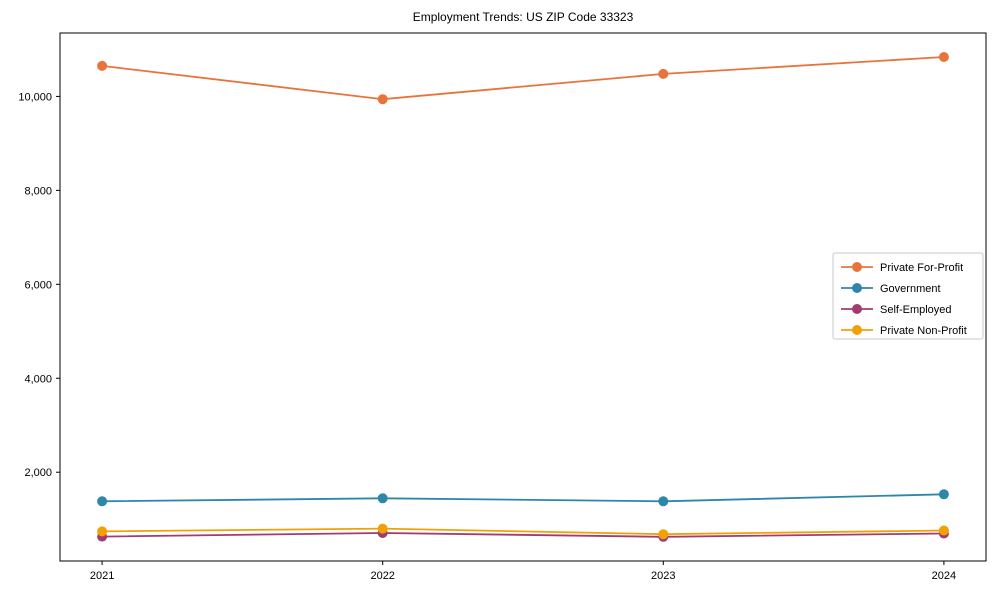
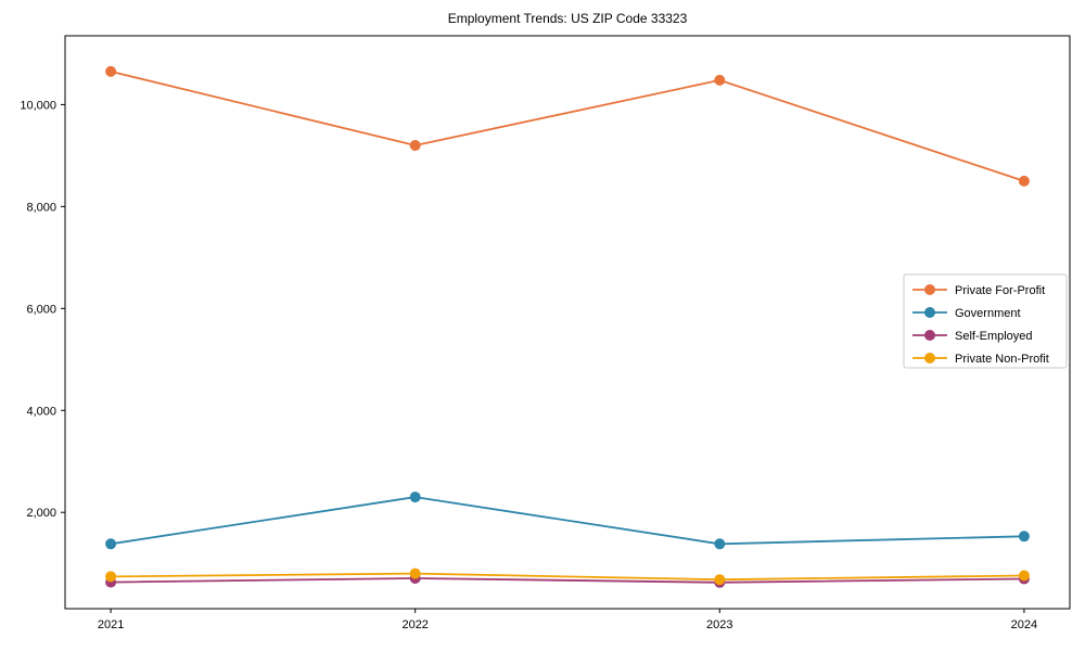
Private For-Profit/2022: 9900 -> 9200
Government/2022: 1400 -> 2300
Private For-Profit/2024: 10800 -> 8500
